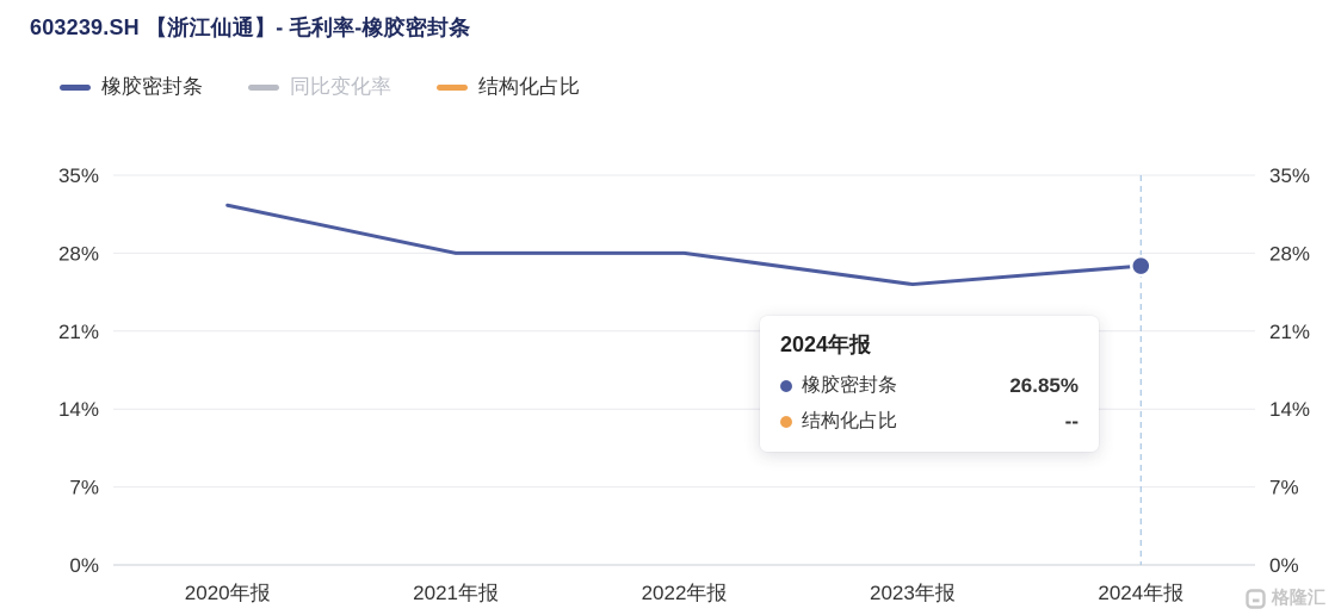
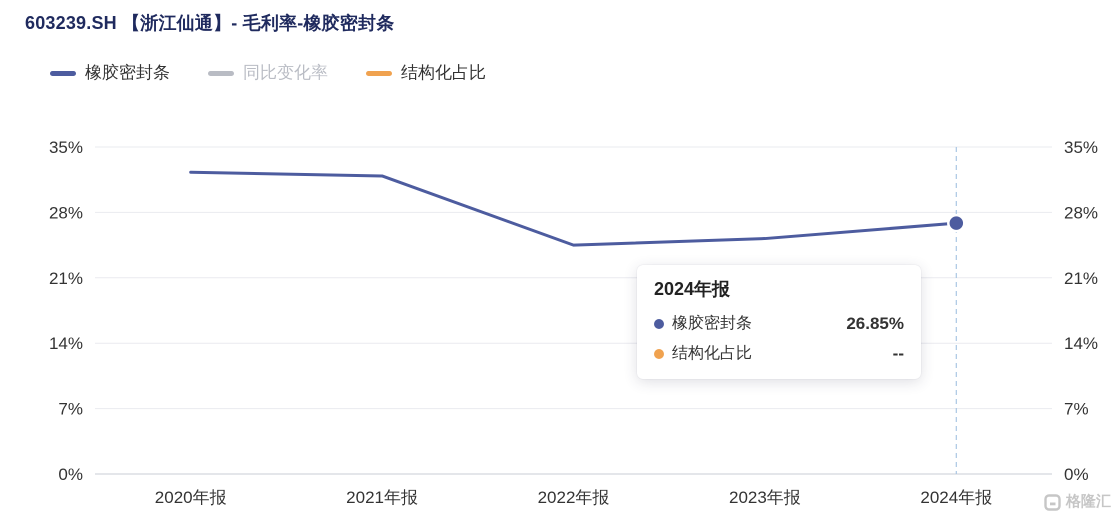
2021年报: 28% -> 32%
2022年报: 28% -> 24%
